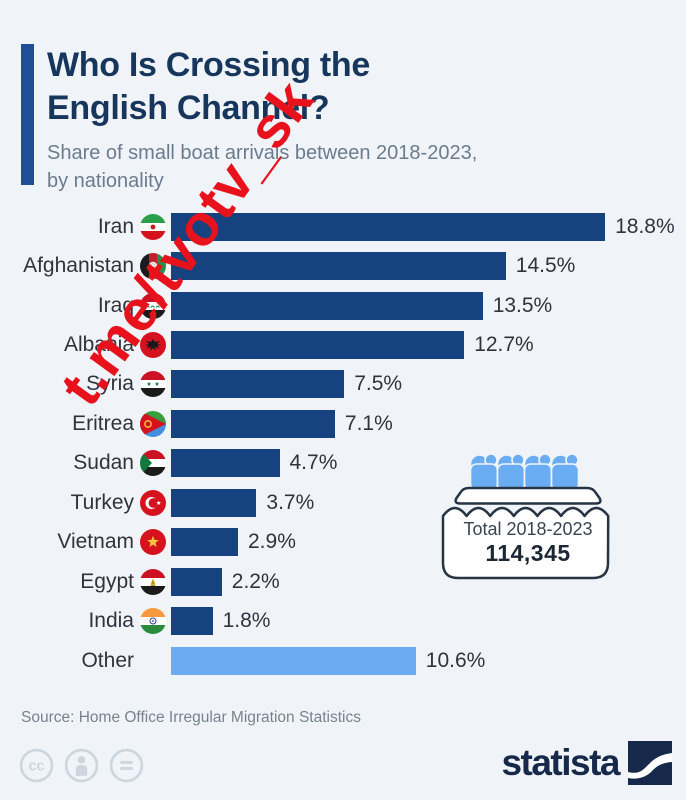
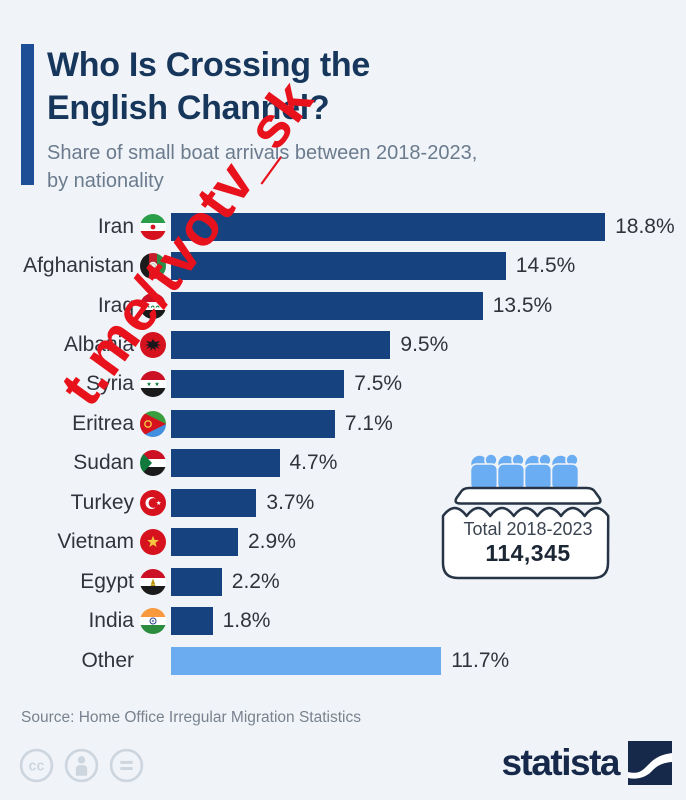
Albania: 12.7% -> 9.5%
Other: 10.6% -> 11.7%
